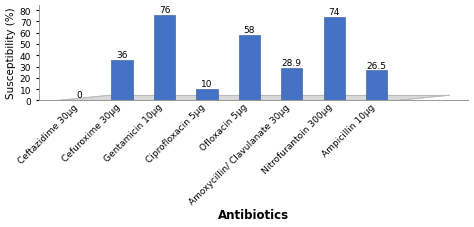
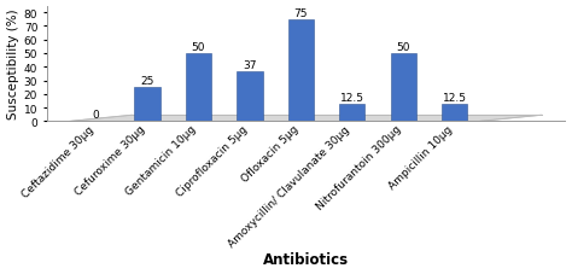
Cefuroxime 30µg: 36 -> 25
Gentamicin 10µg: 76 -> 50
Ciprofloxacin 5µg: 10 -> 37
Ofloxacin 5µg: 58 -> 75
Amoxycillin/ Clavulanate 30µg: 28.9 -> 12.5
Nitrofurantoin 300µg: 74 -> 50
Ampicillin 10µg: 26.5 -> 12.5
